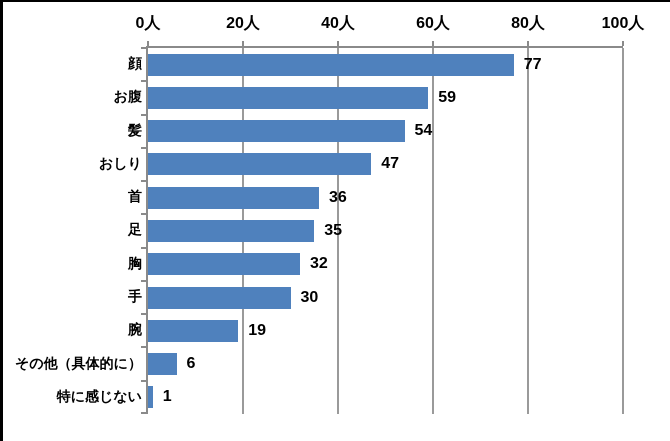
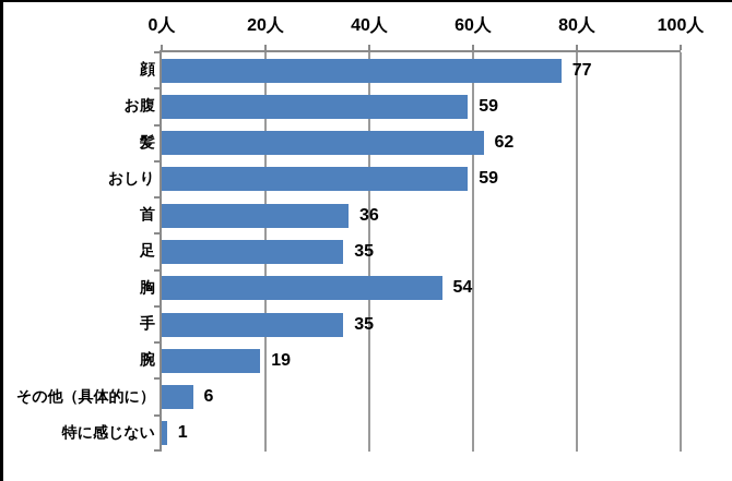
髪: 54 -> 62
おしり: 47 -> 59
胸: 32 -> 54
手: 30 -> 35
